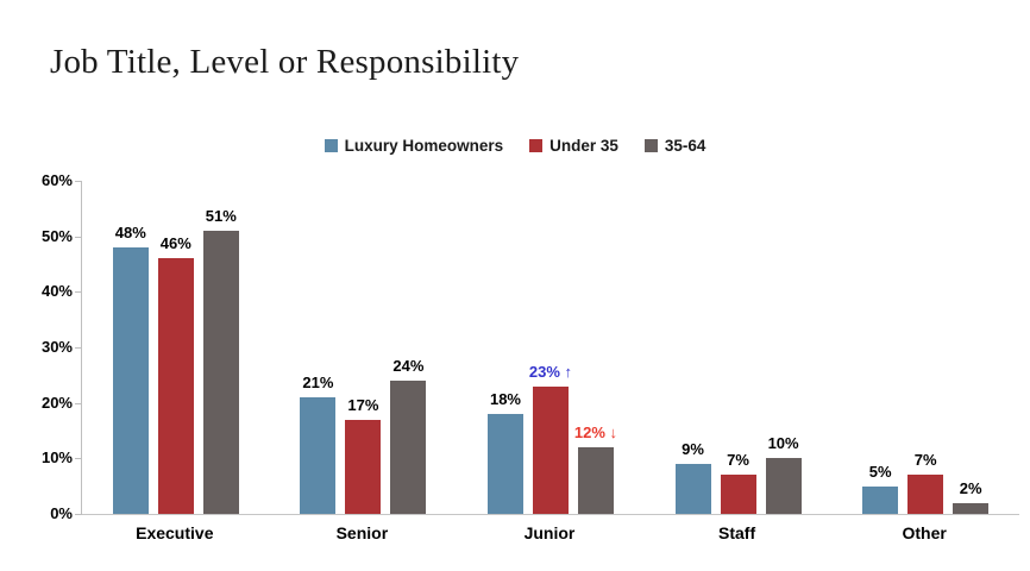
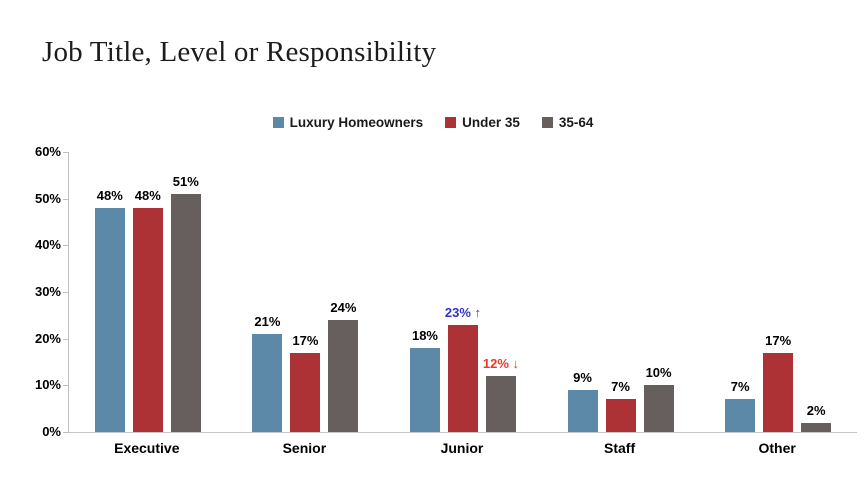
Under 35/Executive: 46% -> 48%
Luxury Homeowners/Other: 5% -> 7%
Under 35/Other: 7% -> 17%
